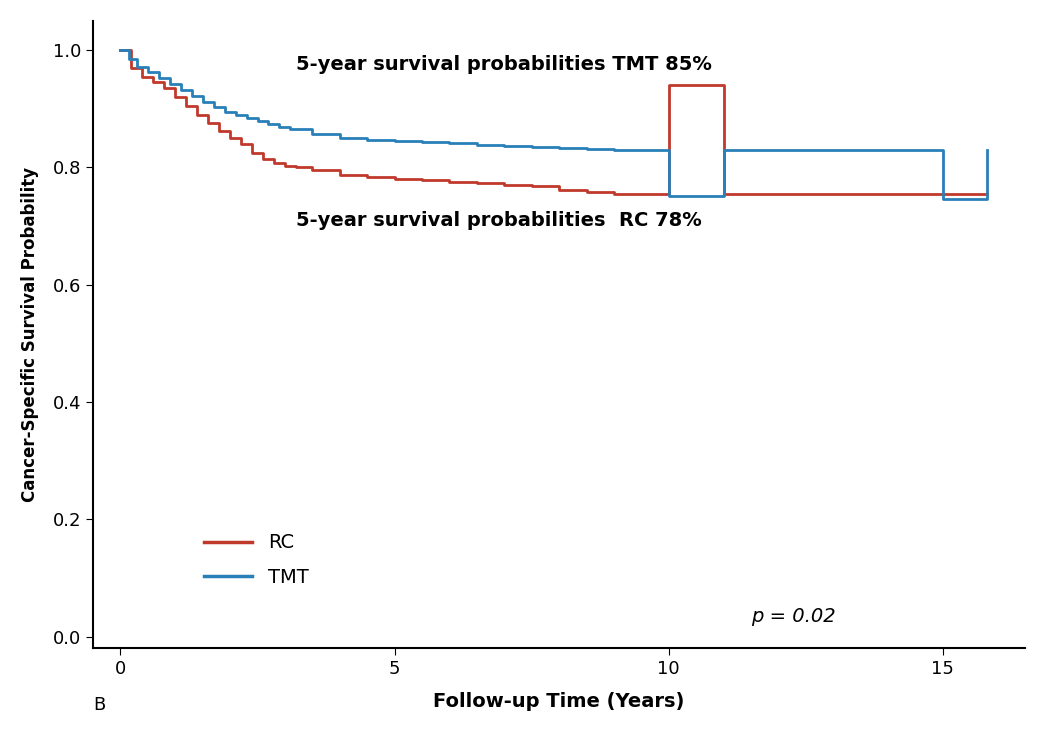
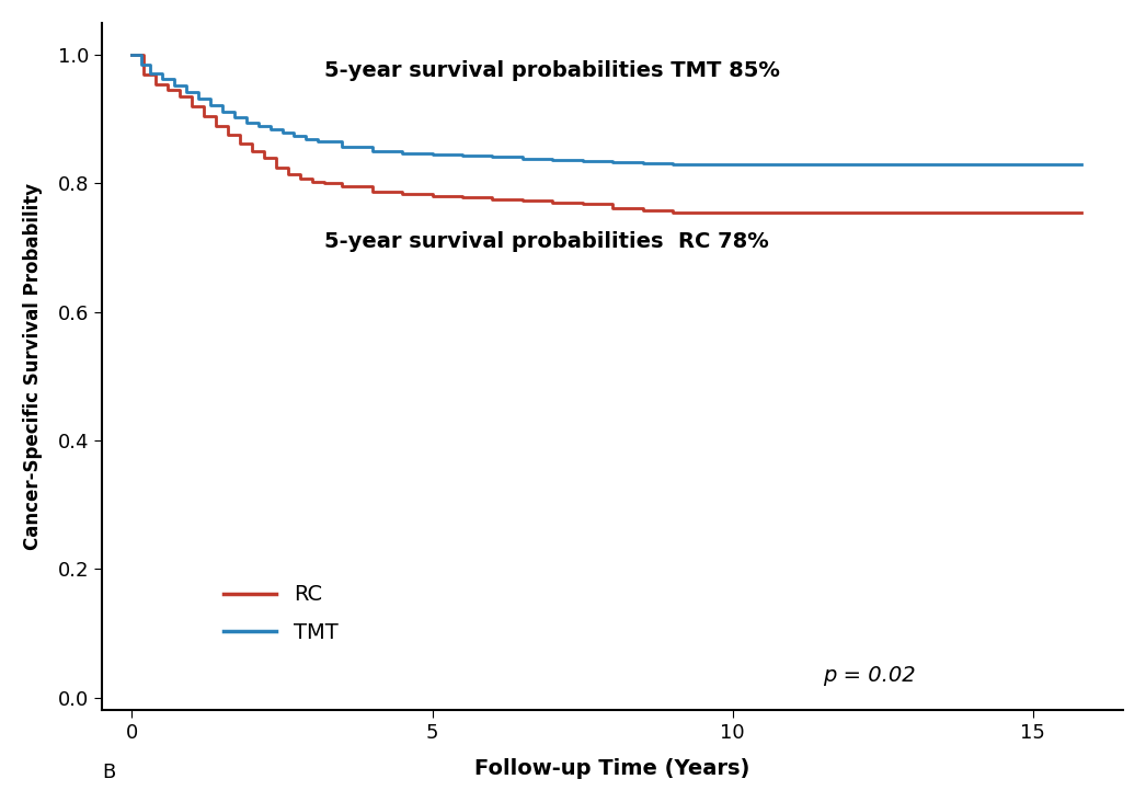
RC/10: 0.940 -> 0.755
TMT/10: 0.752 -> 0.830
TMT/15: 0.746 -> 0.830
